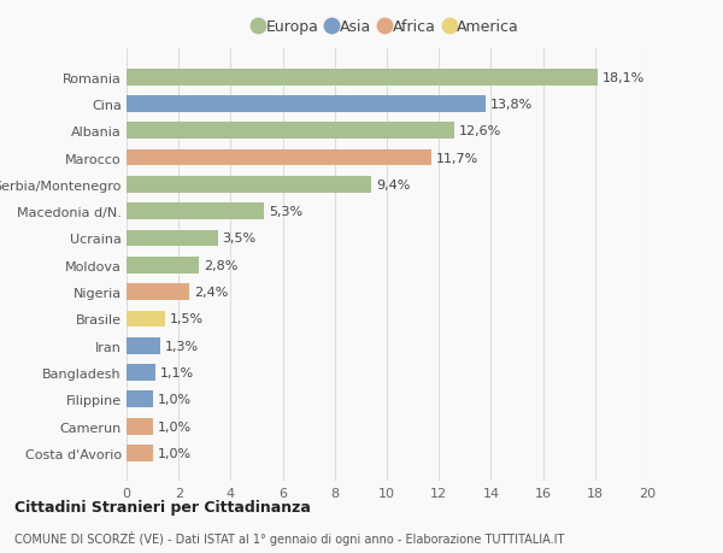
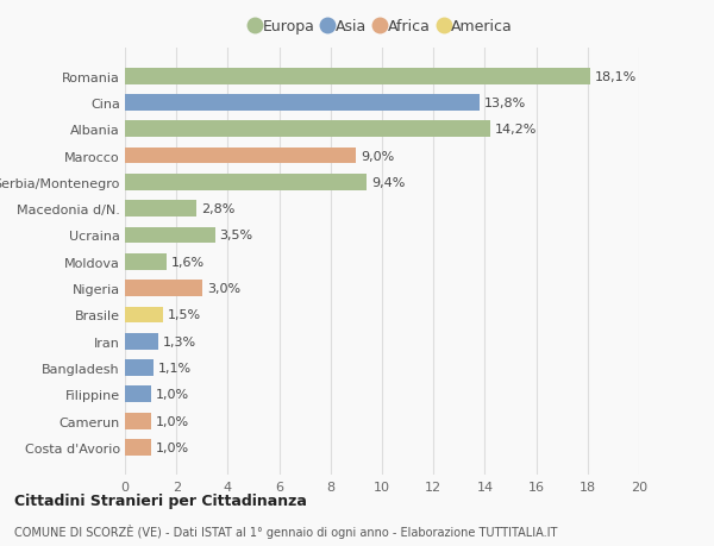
Albania: 12,6% -> 14,2%
Marocco: 11,7% -> 9,0%
Macedonia d/N.: 5,3% -> 2,8%
Moldova: 2,8% -> 1,6%
Nigeria: 2,4% -> 3,0%
